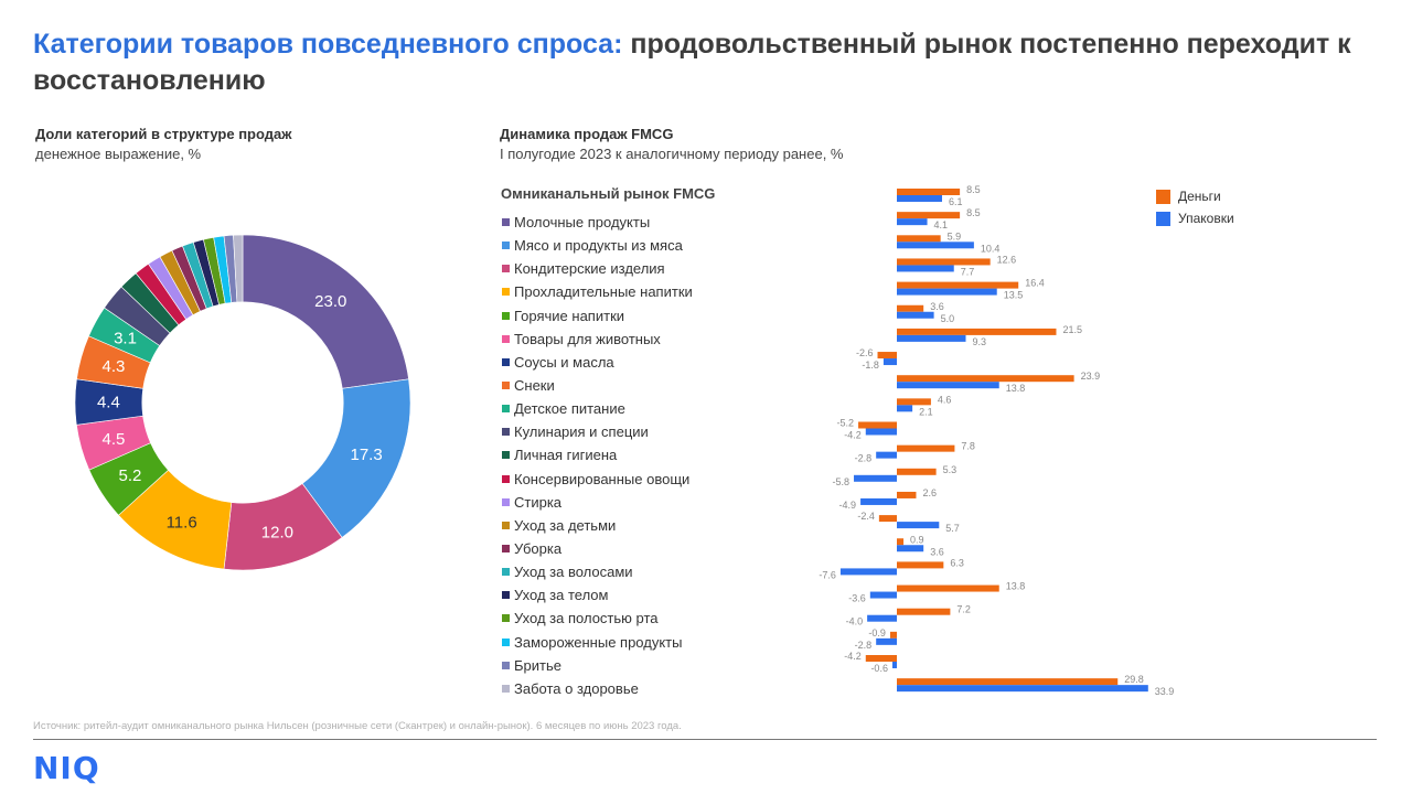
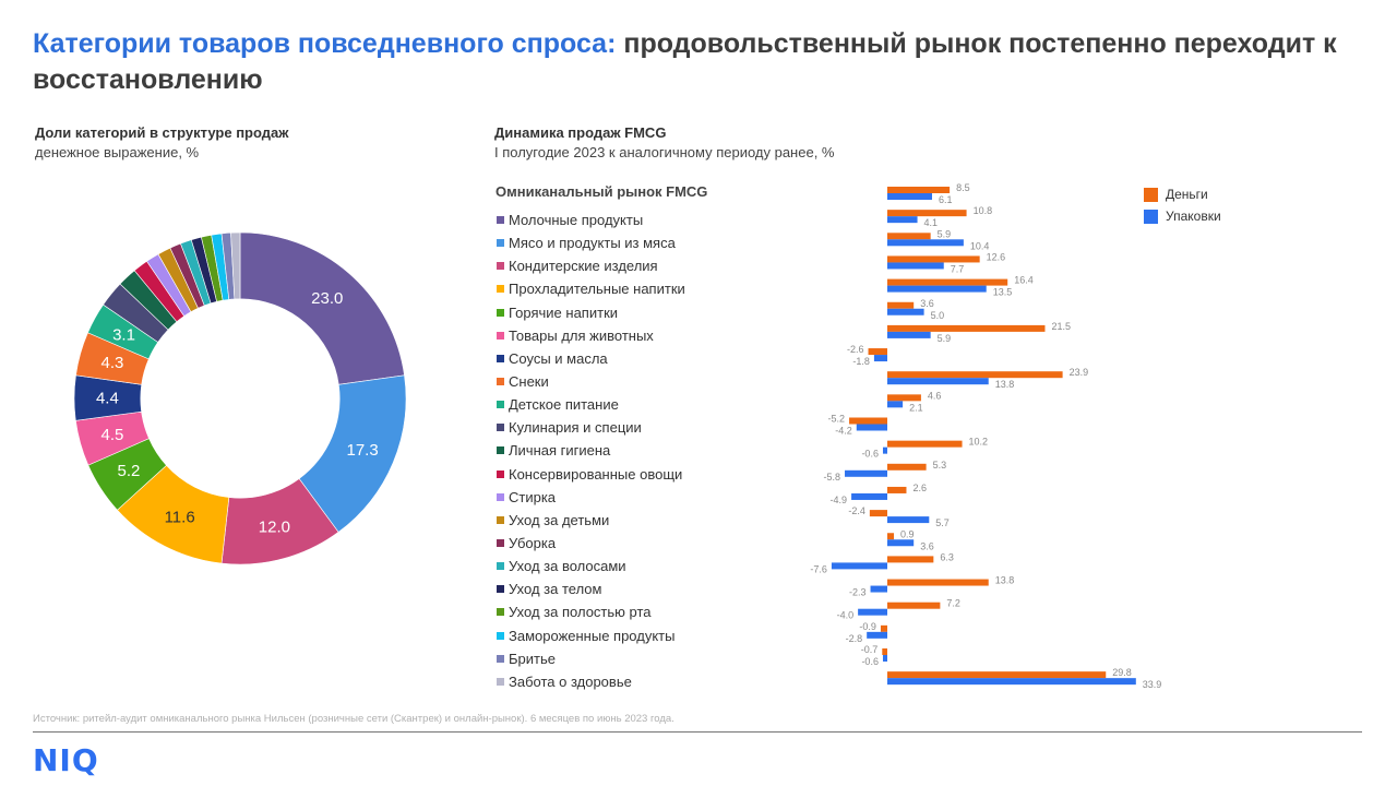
Динамика продаж FMCG/Деньги/Молочные продукты: 8.5 -> 10.8
Динамика продаж FMCG/Упаковки/Товары для животных: 9.3 -> 5.9
Динамика продаж FMCG/Деньги/Личная гигиена: 7.8 -> 10.2
Динамика продаж FMCG/Упаковки/Личная гигиена: -2.8 -> -0.6
Динамика продаж FMCG/Упаковки/Уход за телом: -3.6 -> -2.3
Динамика продаж FMCG/Деньги/Бритье: -4.2 -> -0.7
